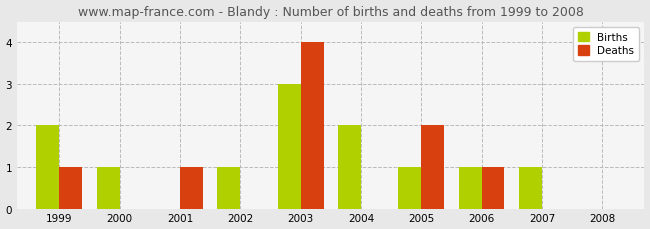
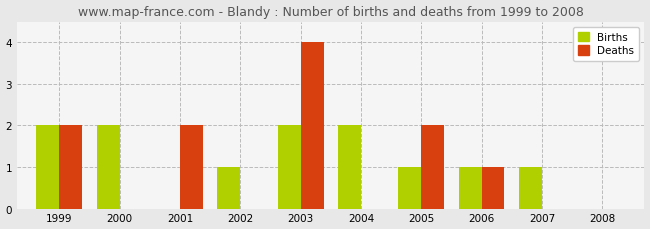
Deaths/1999: 1 -> 2
Births/2000: 1 -> 2
Deaths/2001: 1 -> 2
Births/2003: 3 -> 2
